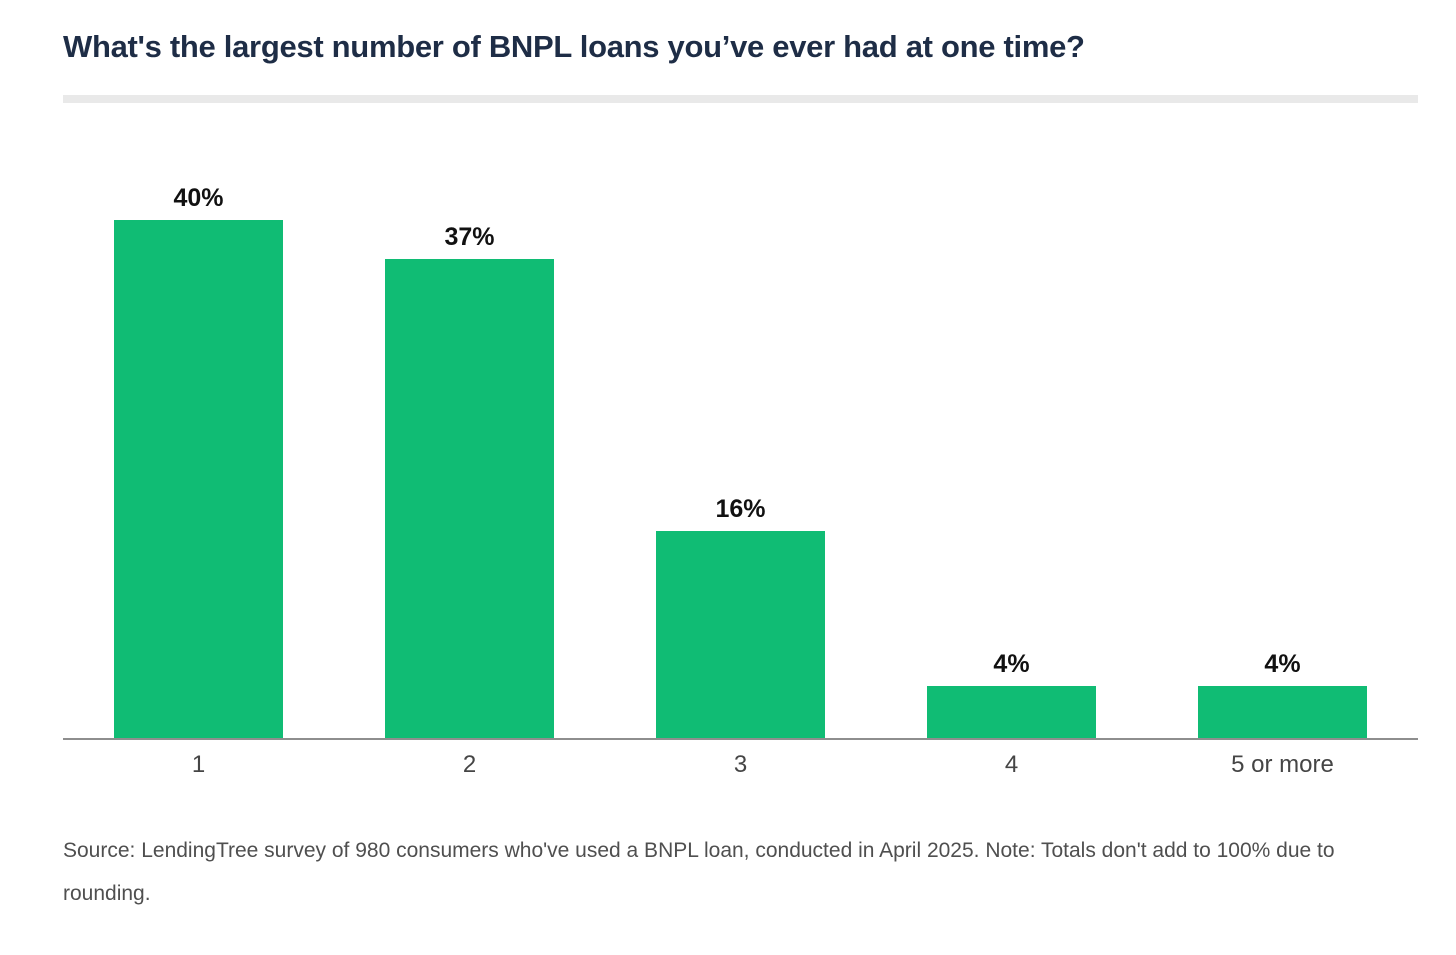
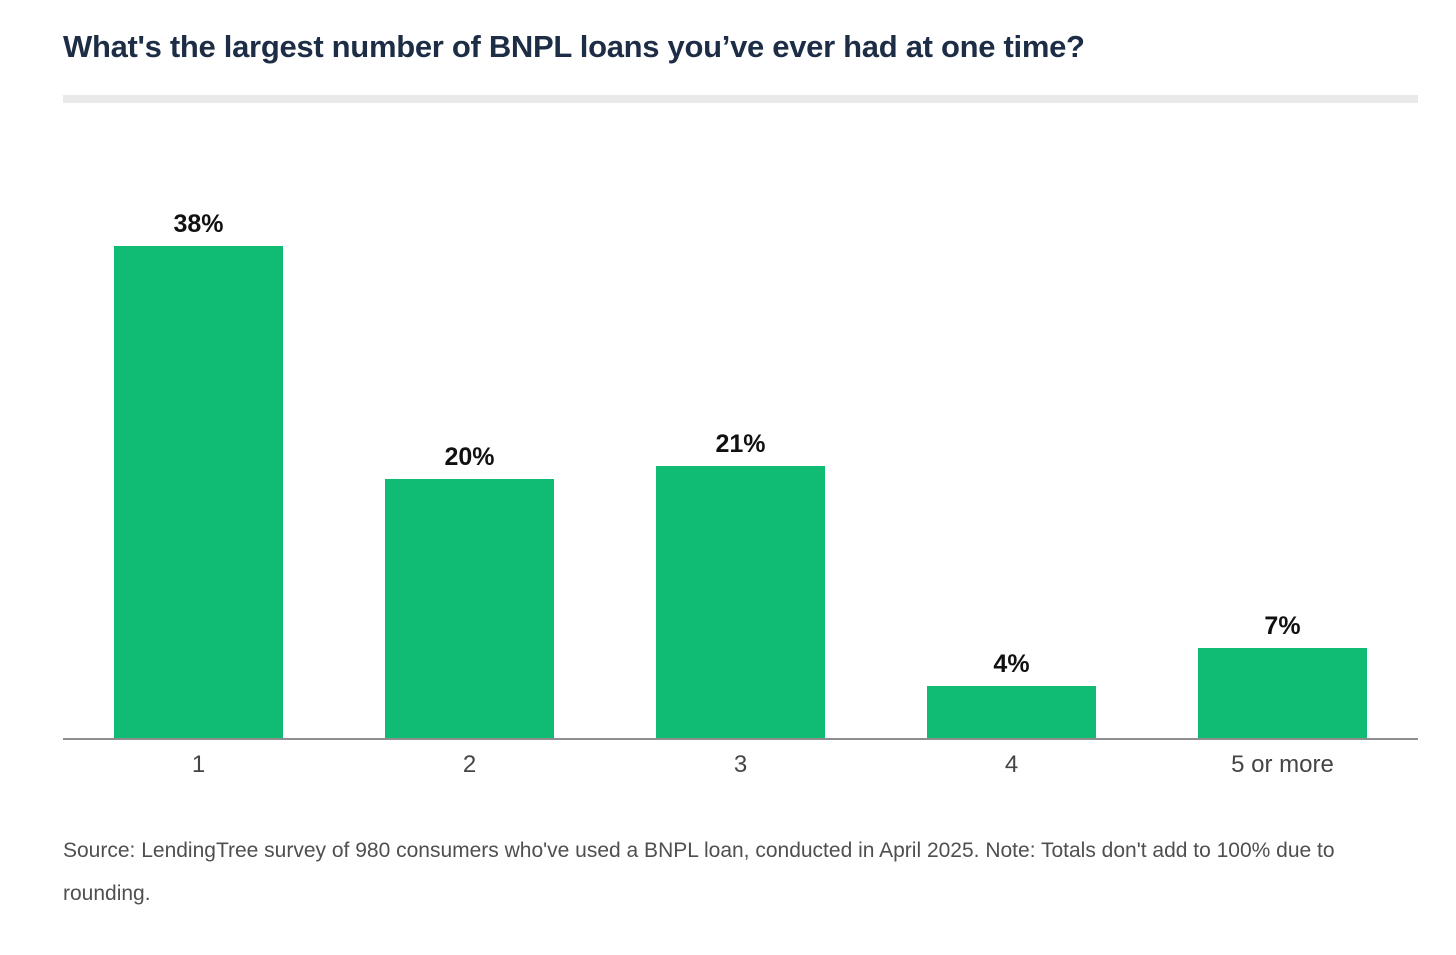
1: 40% -> 38%
2: 37% -> 20%
3: 16% -> 21%
5 or more: 4% -> 7%
